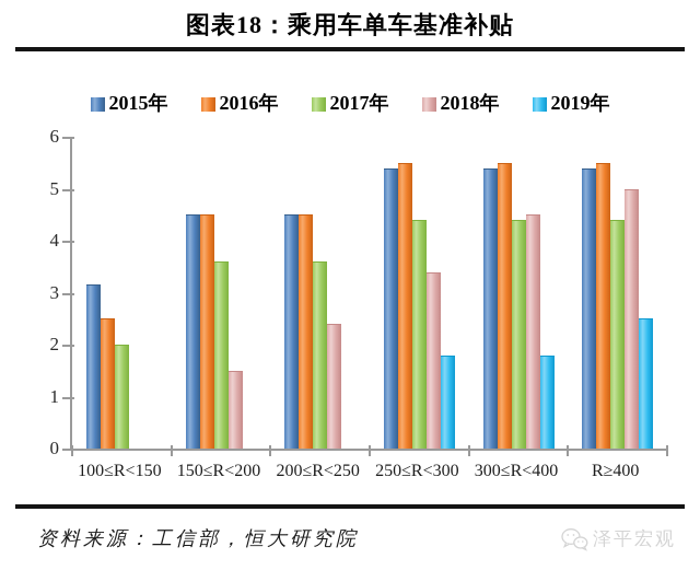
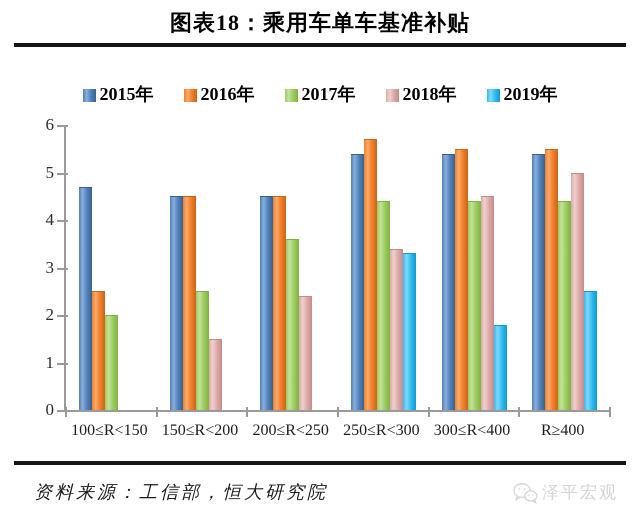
2015年/100≤R<150: 3.1 -> 4.7
2017年/150≤R<200: 3.6 -> 2.5
2016年/250≤R<300: 5.5 -> 5.7
2019年/250≤R<300: 1.8 -> 3.3
